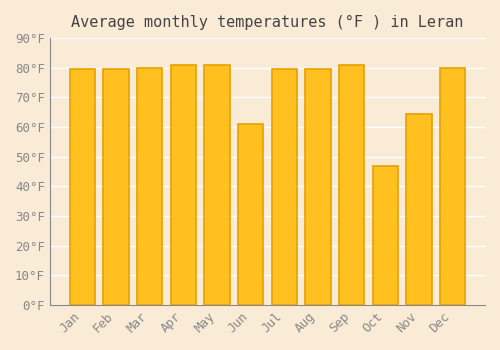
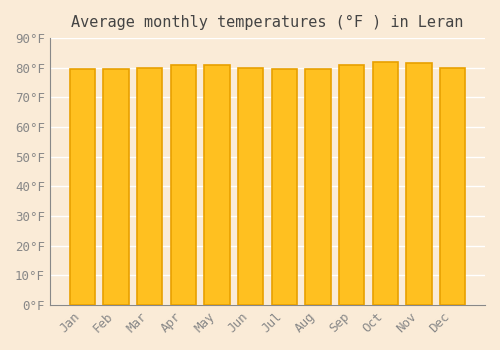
Jun: 61.0°F -> 80.0°F
Oct: 47.0°F -> 82.0°F
Nov: 64.5°F -> 81.5°F
